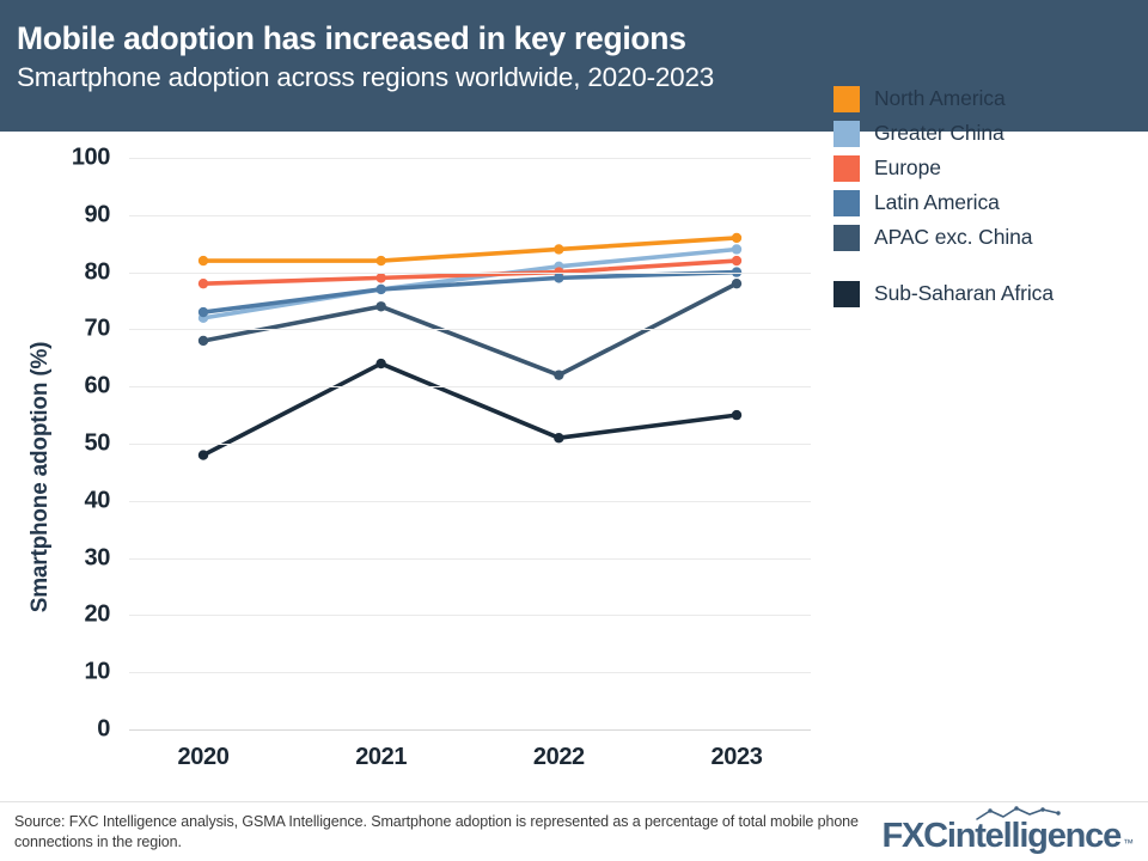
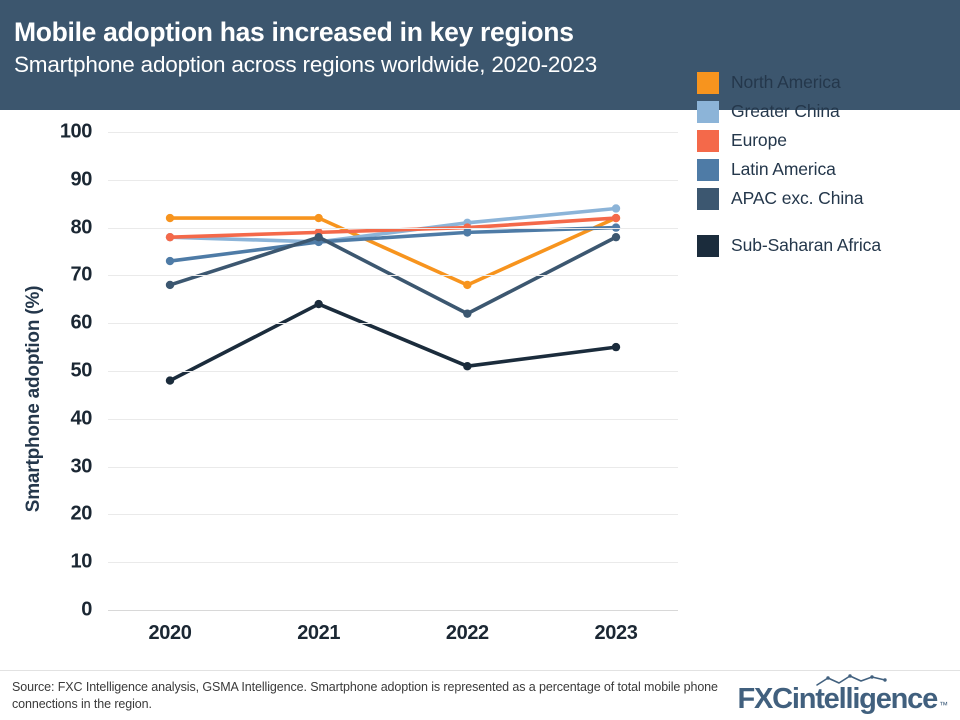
Greater China/2020: 72 -> 78
APAC exc. China/2021: 74 -> 78
North America/2022: 84 -> 68
North America/2023: 86 -> 82
